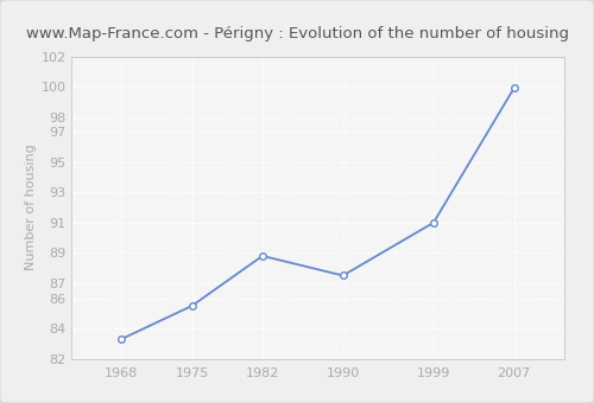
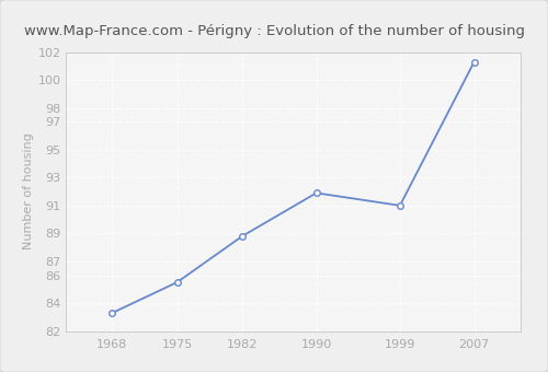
1990: 87.5 -> 91.9
2007: 99.9 -> 101.3
